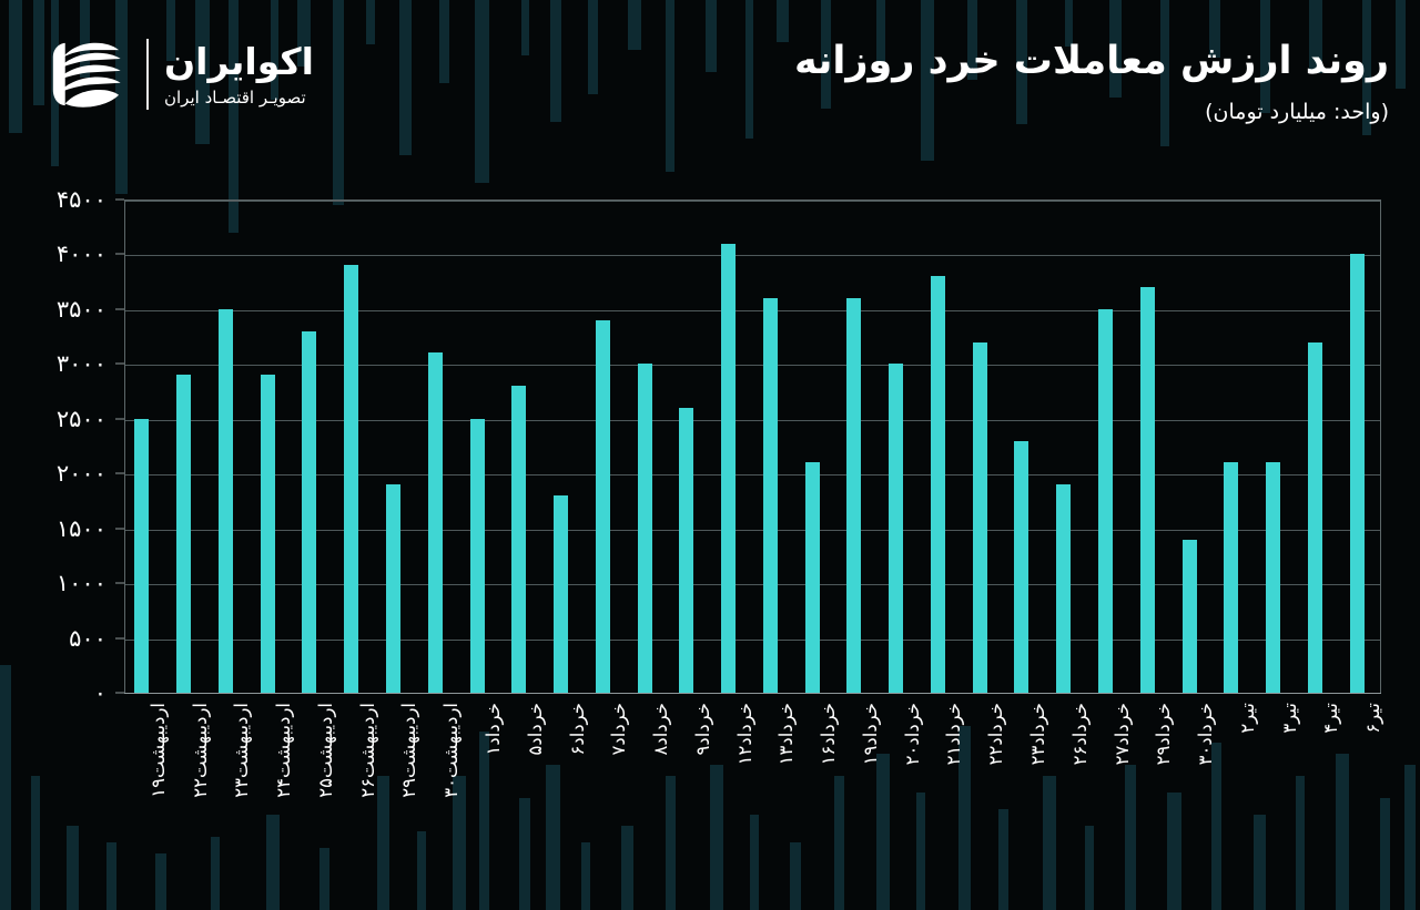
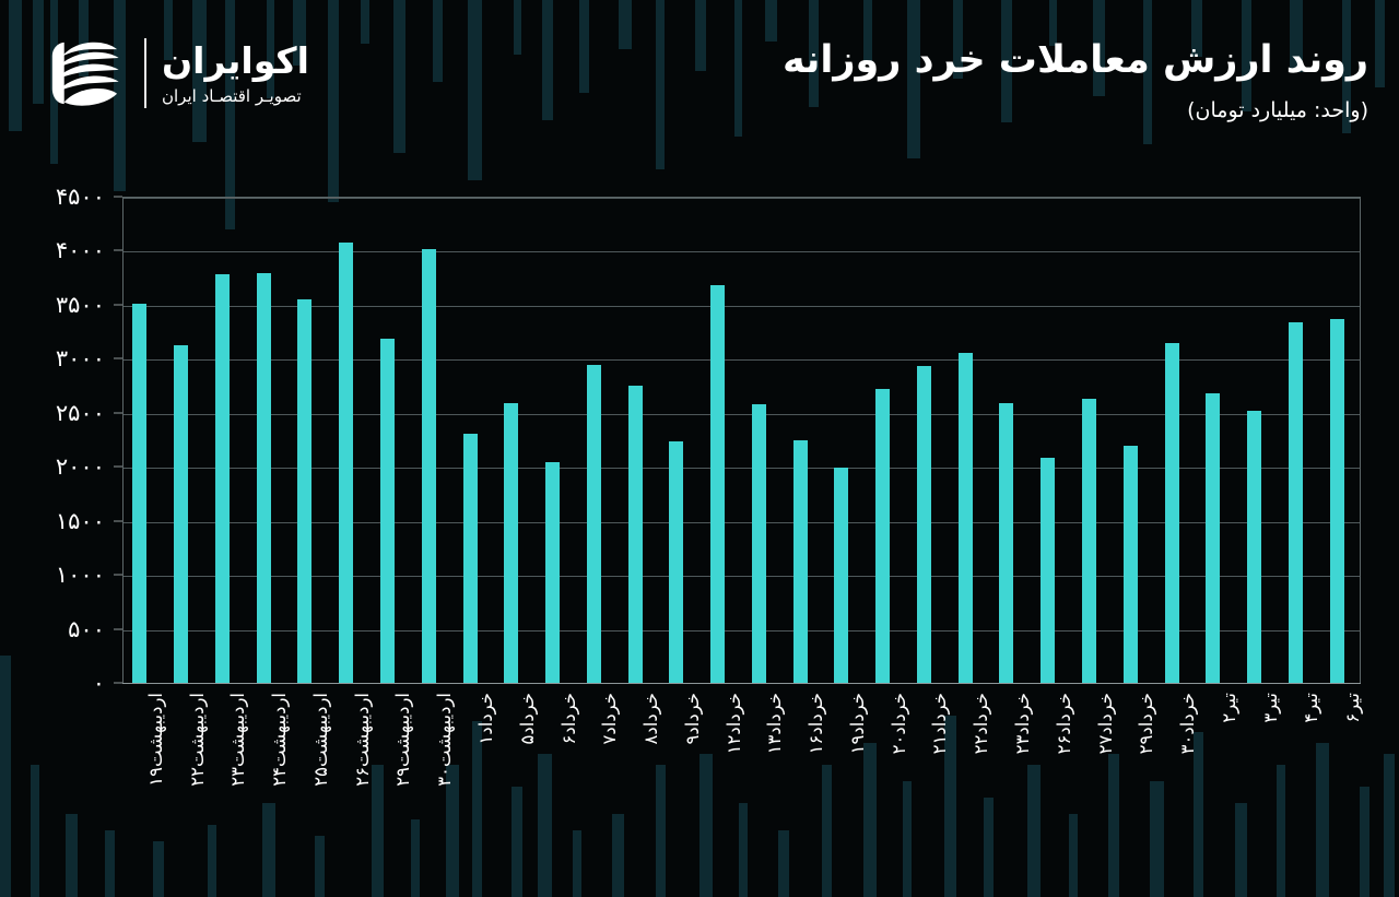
اردیبهشت۱۹: 2500 -> 3500
اردیبهشت۲۲: 2900 -> 3100
اردیبهشت۲۳: 3500 -> 3800
اردیبهشت۲۴: 2900 -> 3800
اردیبهشت۲۵: 3300 -> 3600
اردیبهشت۲۶: 3900 -> 4100
اردیبهشت۲۹: 1900 -> 3200
اردیبهشت۳۰: 3100 -> 4000
خرداد۱: 2500 -> 2300
خرداد۵: 2800 -> 2600
خرداد۶: 1800 -> 2000
خرداد۷: 3400 -> 2900
خرداد۸: 3000 -> 2800
خرداد۹: 2600 -> 2200
خرداد۱۲: 4100 -> 3700
خرداد۱۳: 3600 -> 2600
خرداد۱۶: 2100 -> 2200
خرداد۱۹: 3600 -> 2000
خرداد۲۰: 3000 -> 2700
خرداد۲۱: 3800 -> 2900
خرداد۲۲: 3200 -> 3000
خرداد۲۳: 2300 -> 2600
خرداد۲۶: 1900 -> 2100
خرداد۲۷: 3500 -> 2600
خرداد۲۹: 3700 -> 2200
خرداد۳۰: 1400 -> 3200
تیر۲: 2100 -> 2700
تیر۳: 2100 -> 2500
تیر۴: 3200 -> 3300
تیر۶: 4000 -> 3400
